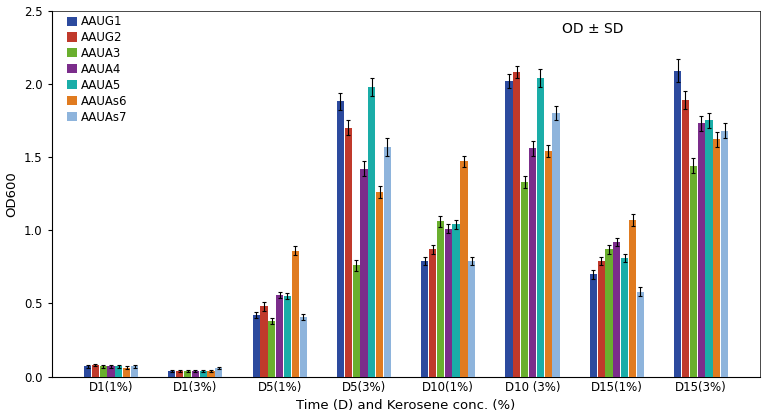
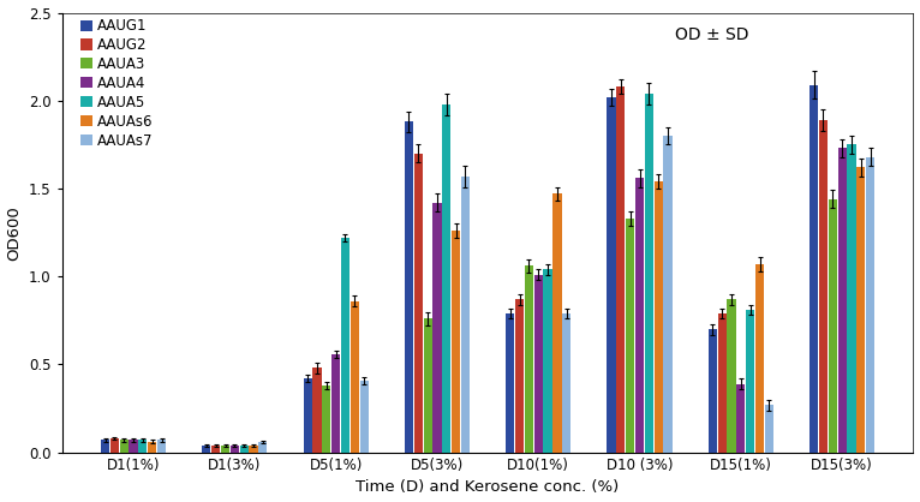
AAUA5/D5(1%): 0.55 -> 1.22
AAUA4/D15(1%): 0.92 -> 0.39
AAUAs7/D15(1%): 0.58 -> 0.27
